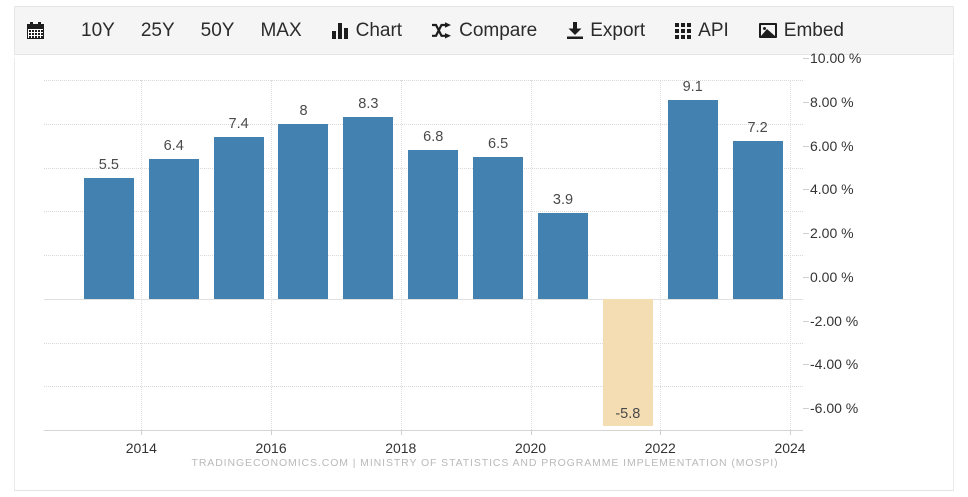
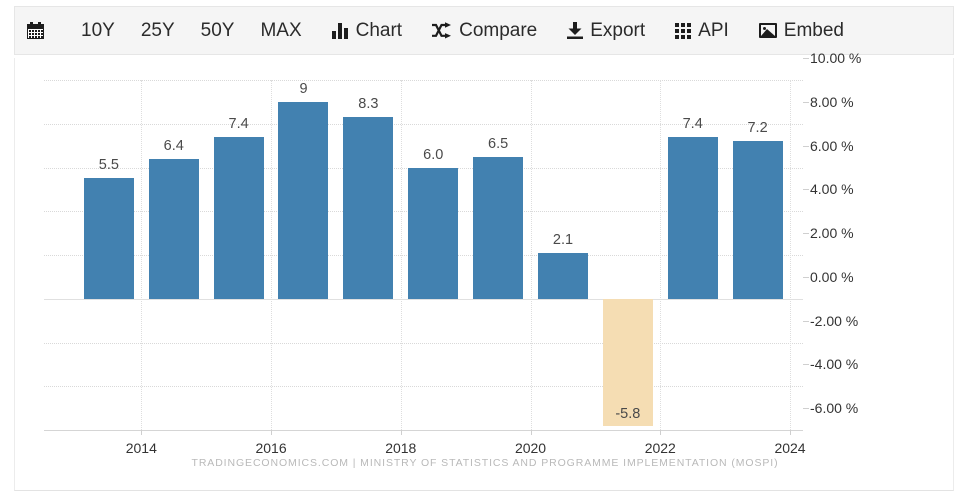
2016: 8 -> 9
2018: 6.8 -> 6.0
2020: 3.9 -> 2.1
2022: 9.1 -> 7.4
